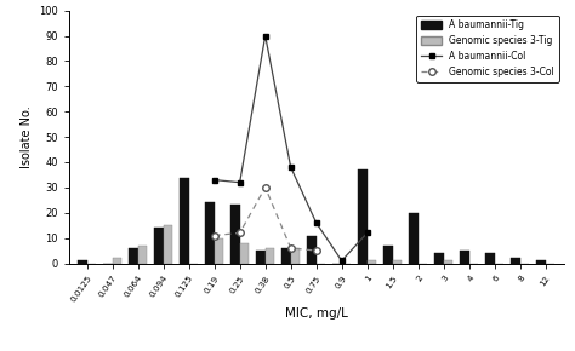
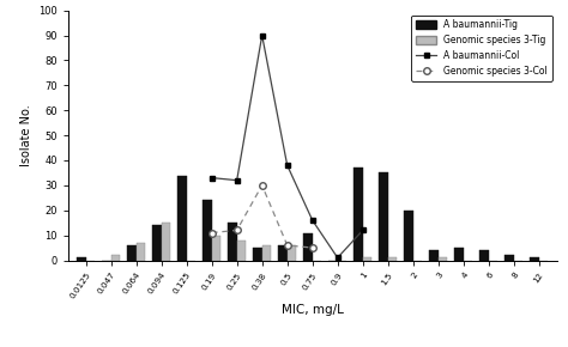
A baumannii-Tig/0.25: 23 -> 15
A baumannii-Tig/1.5: 7 -> 35
